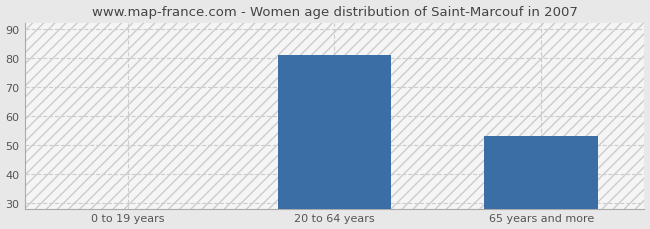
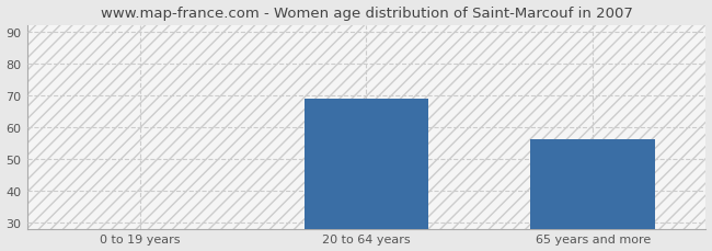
20 to 64 years: 81 -> 69
65 years and more: 53 -> 56
